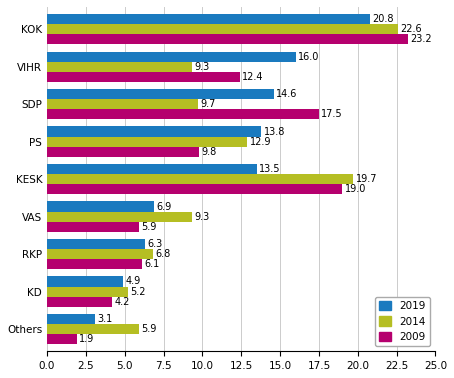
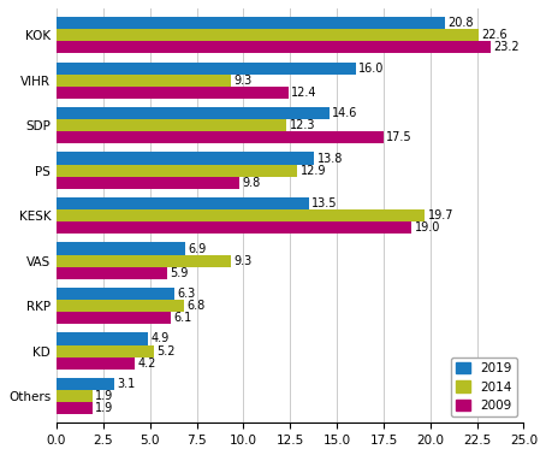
2014/SDP: 9.7 -> 12.3
2014/Others: 5.9 -> 1.9
